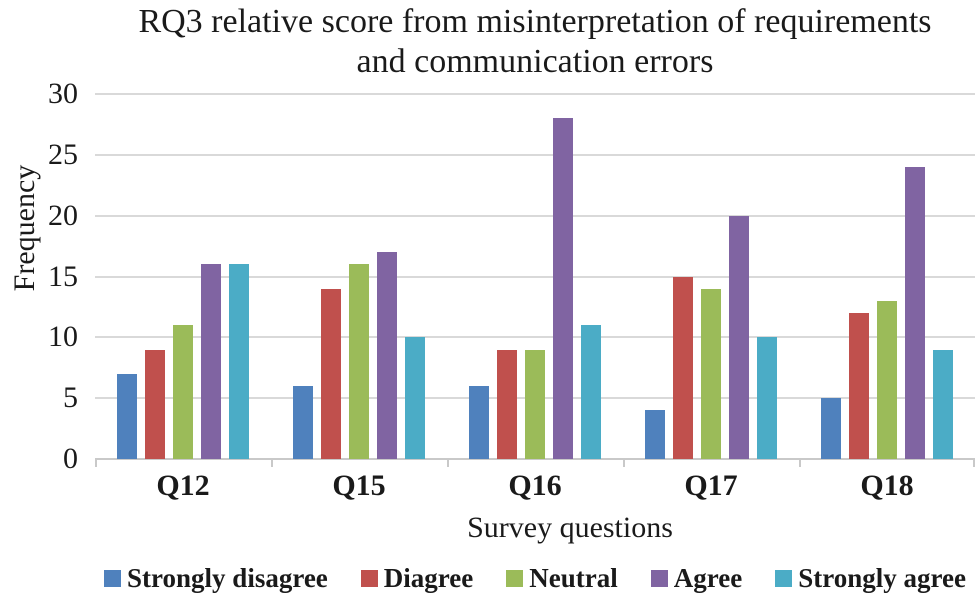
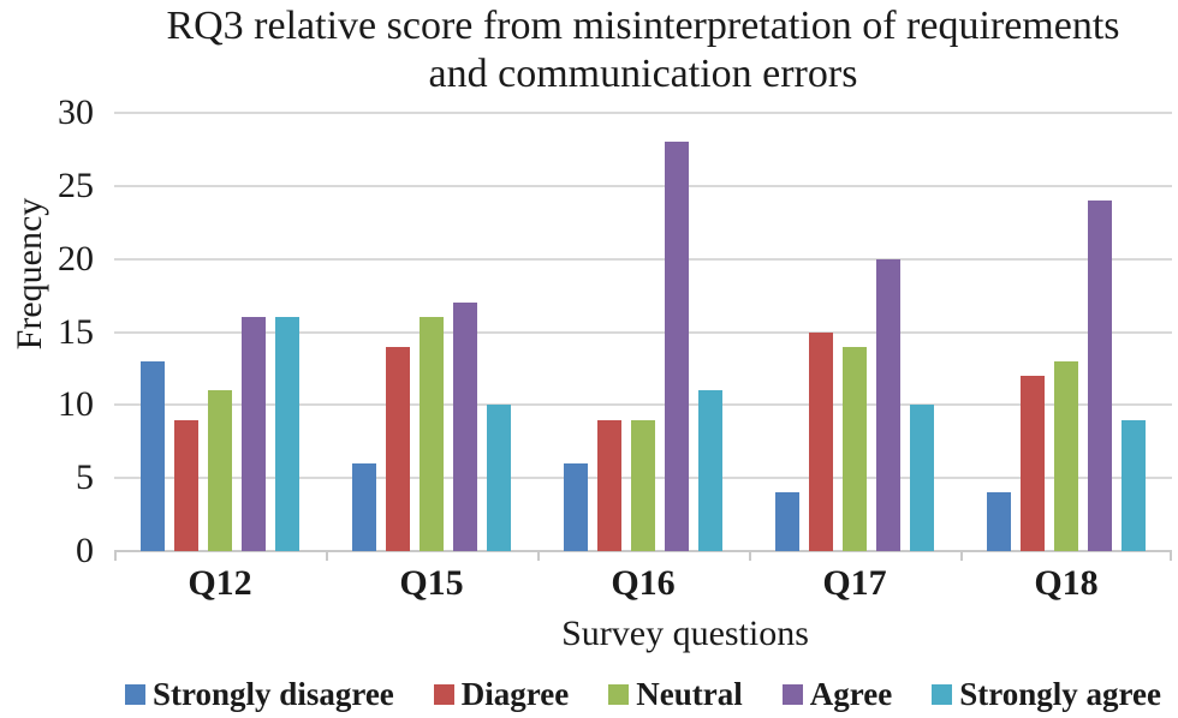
Strongly disagree/Q12: 7 -> 13
Strongly disagree/Q18: 5 -> 4
